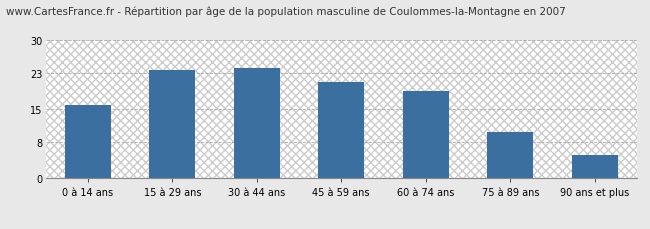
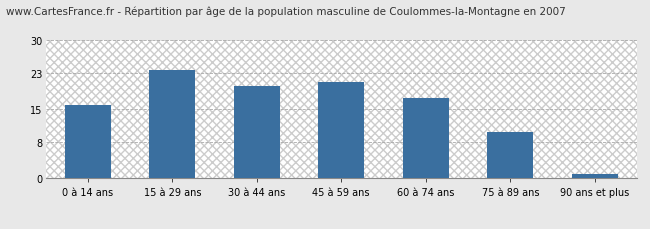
30 à 44 ans: 24.0 -> 20.0
60 à 74 ans: 19.0 -> 17.5
90 ans et plus: 5.0 -> 1.0
